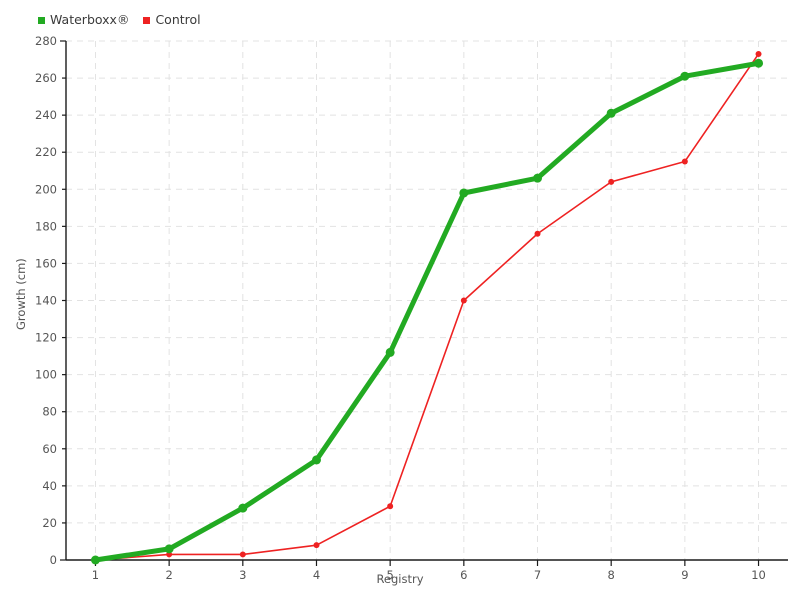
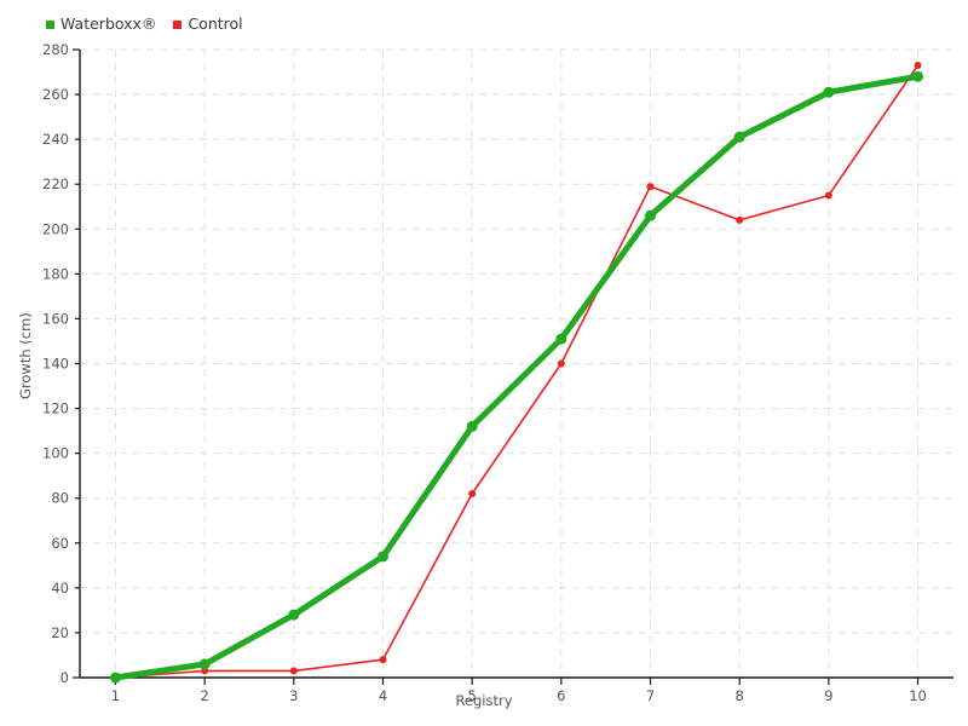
Control/5: 29 -> 82
Waterboxx®/6: 198 -> 151
Control/7: 176 -> 219
